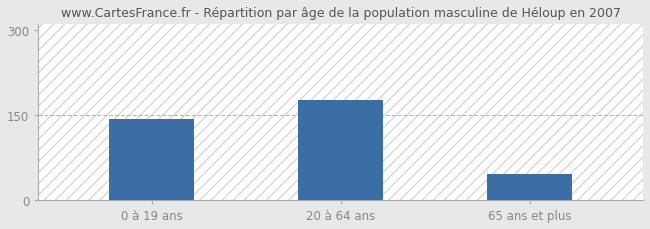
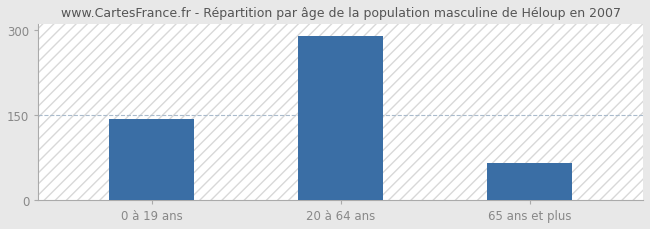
20 à 64 ans: 176 -> 290
65 ans et plus: 46 -> 65
